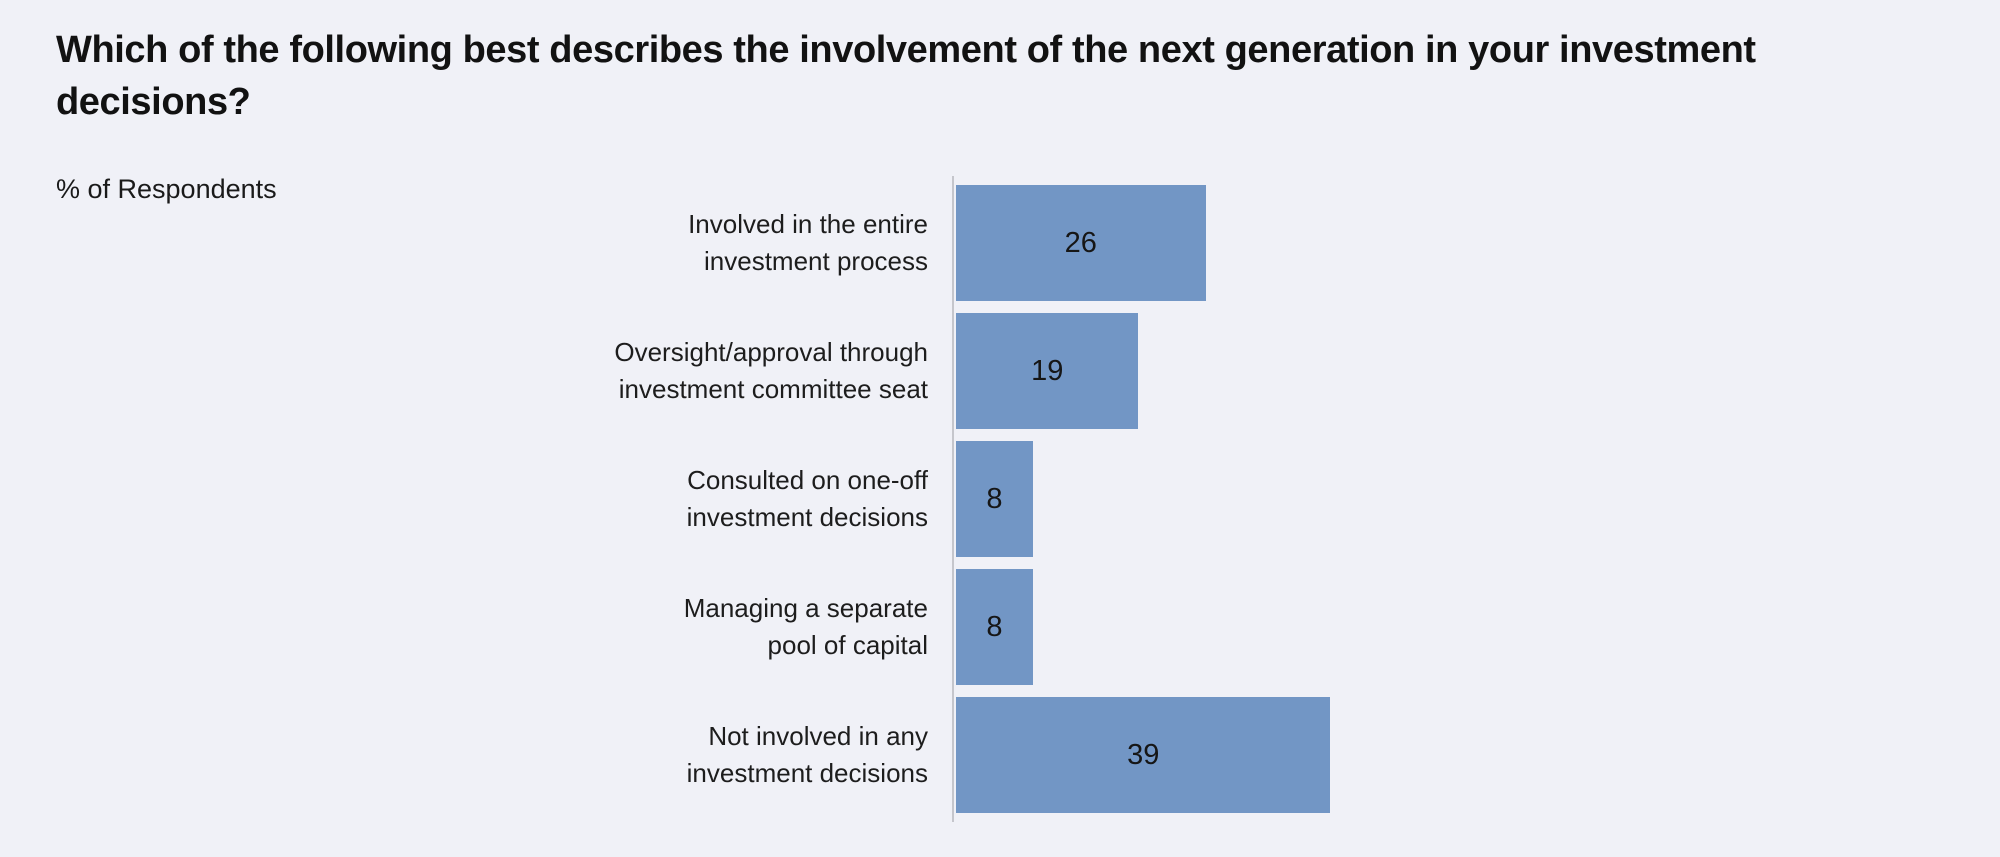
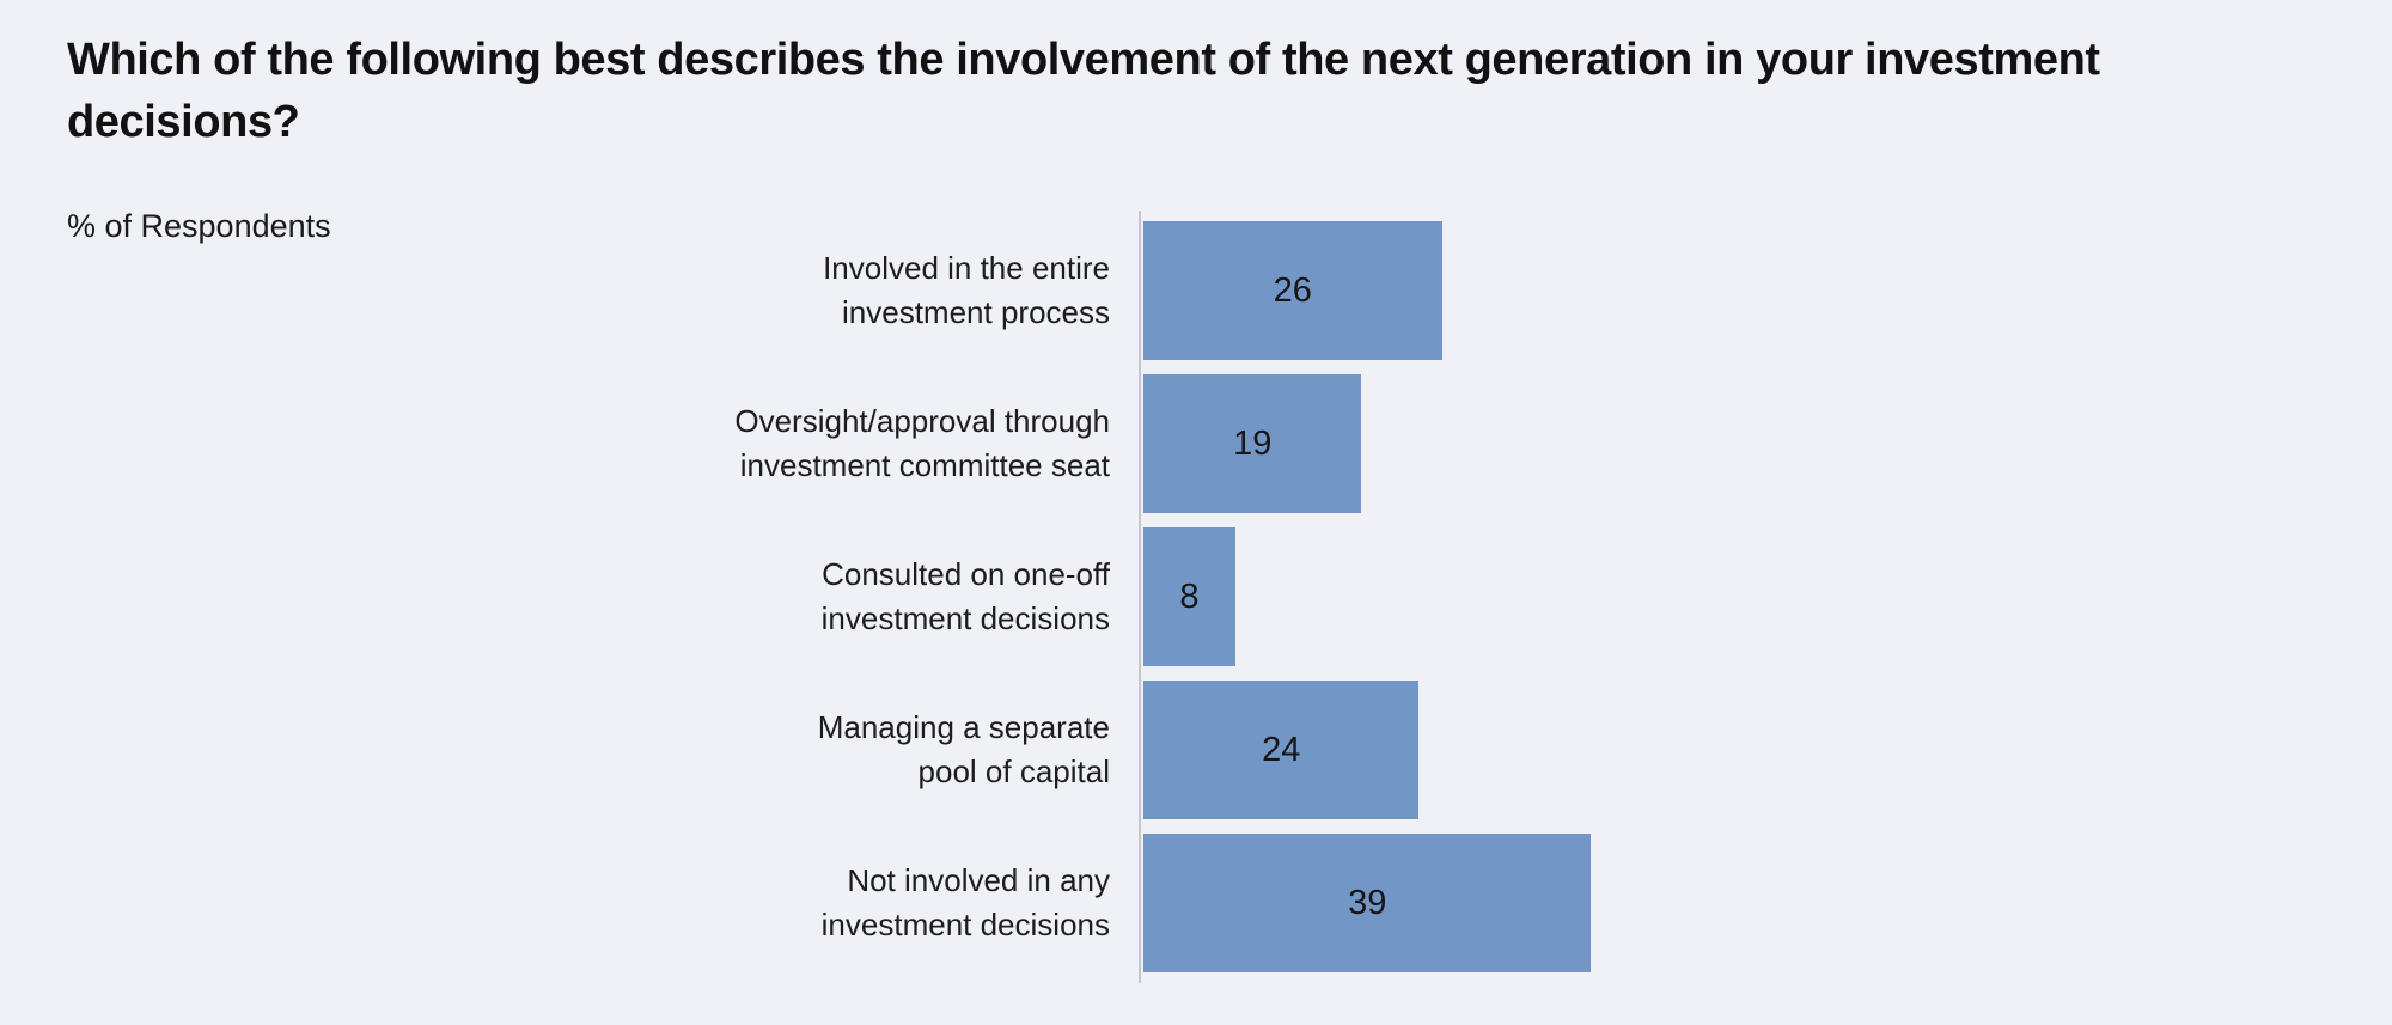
Managing a separate pool of capital: 8 -> 24
